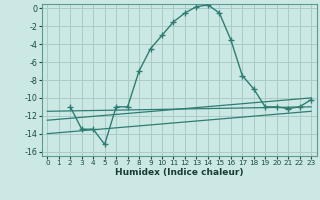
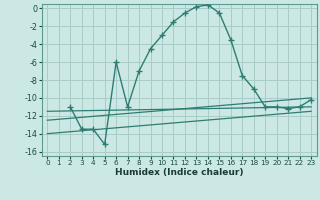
6: -11.0 -> -6.0
